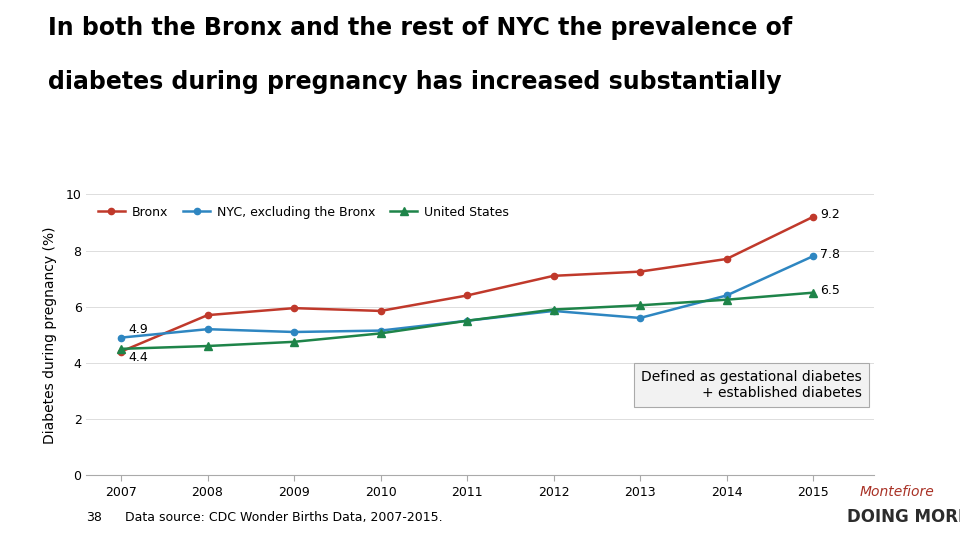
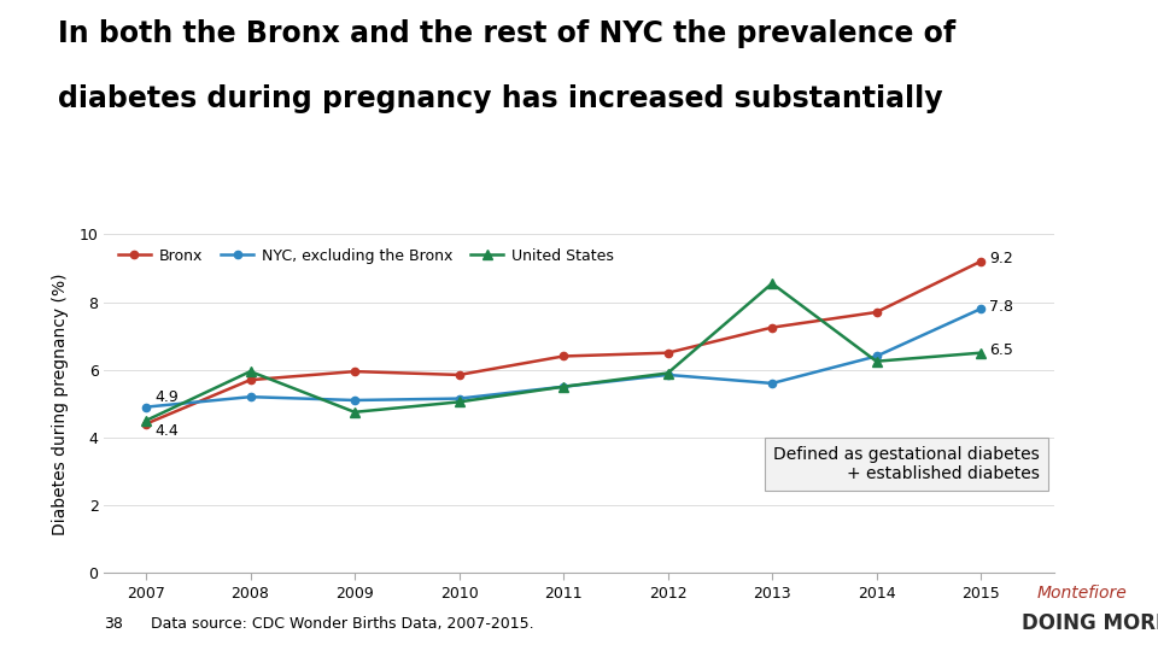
United States/2008: 4.60 -> 5.95
Bronx/2012: 7.10 -> 6.50
United States/2013: 6.05 -> 8.55
